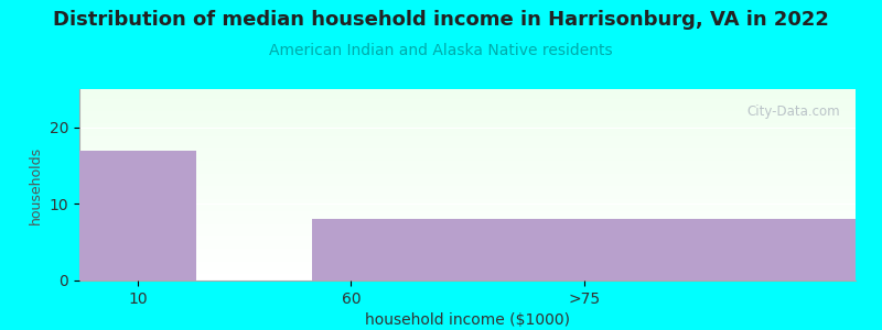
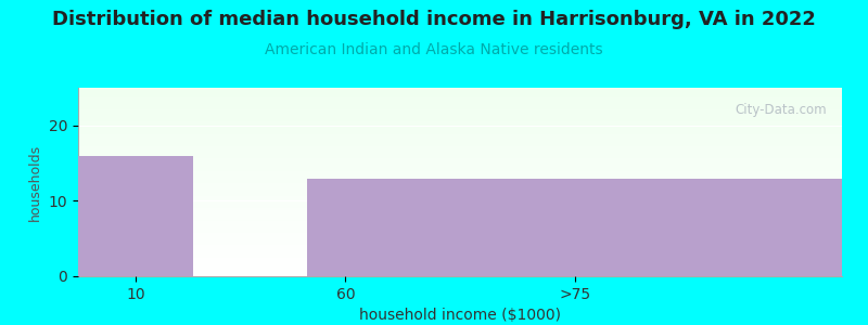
10: 17 -> 16
>75: 8 -> 13
